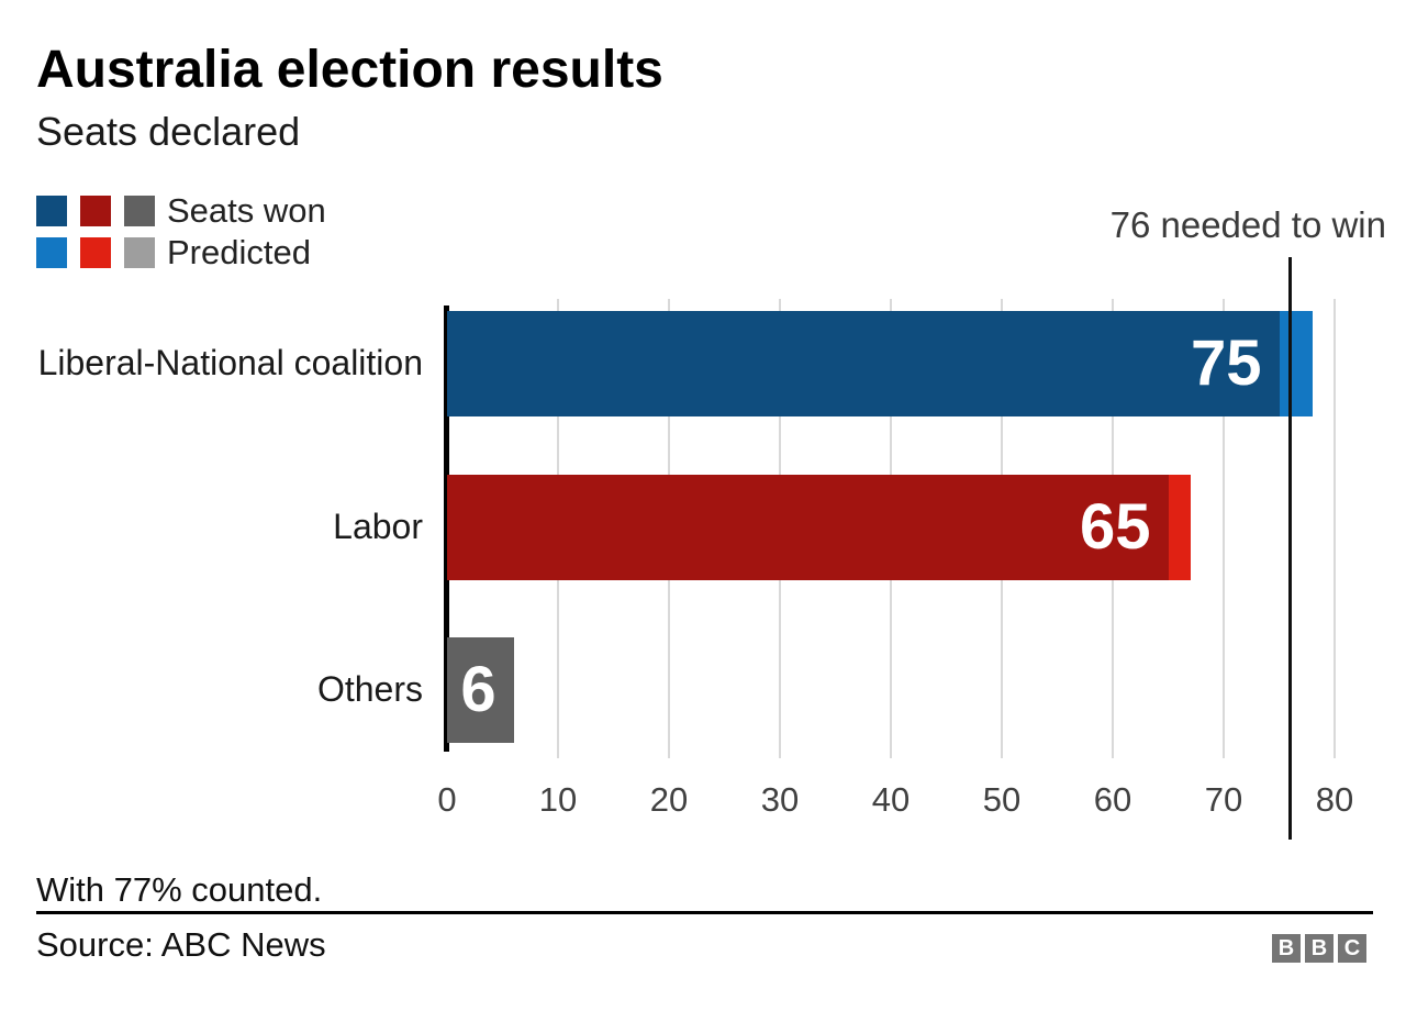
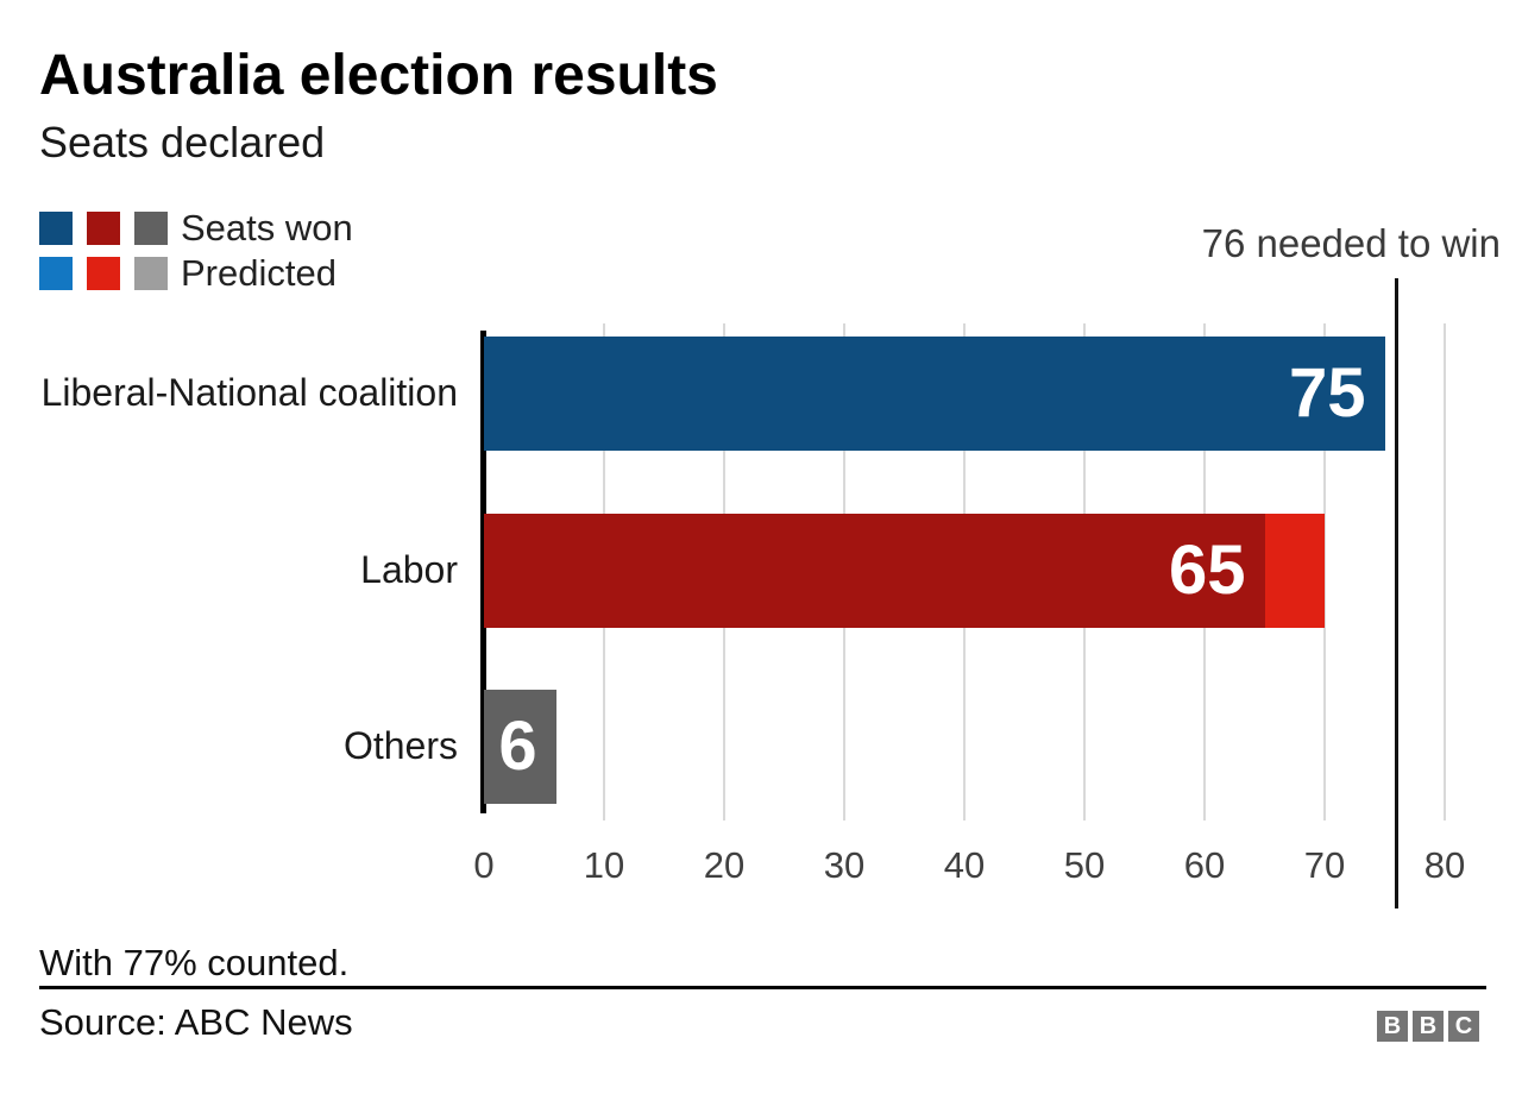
Predicted/Liberal-National coalition: 78 -> 70
Predicted/Labor: 67 -> 70
